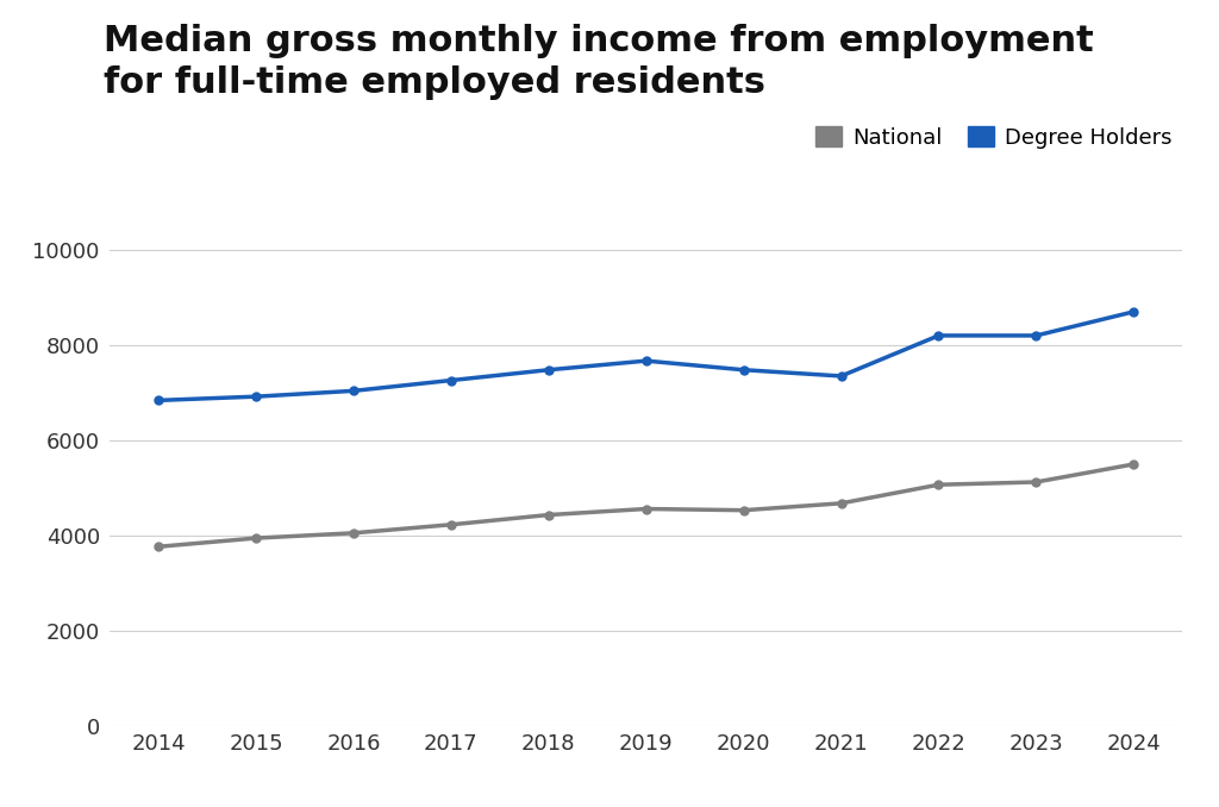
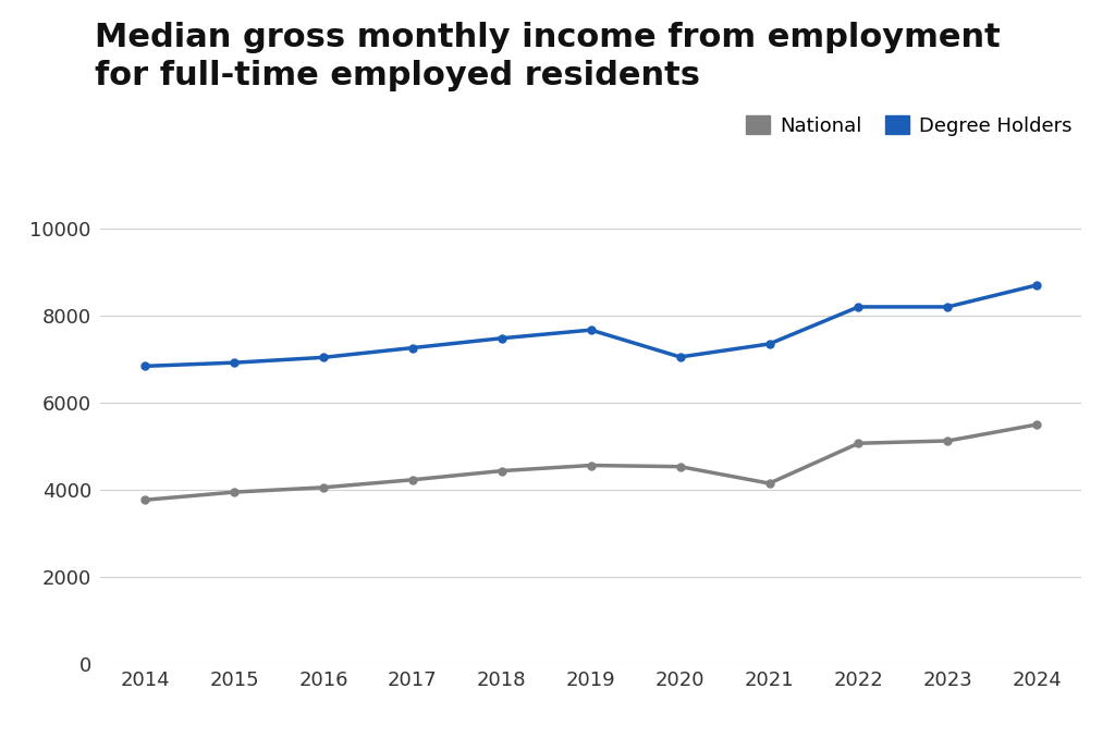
Degree Holders/2020: 7480 -> 7050
National/2021: 4680 -> 4150
